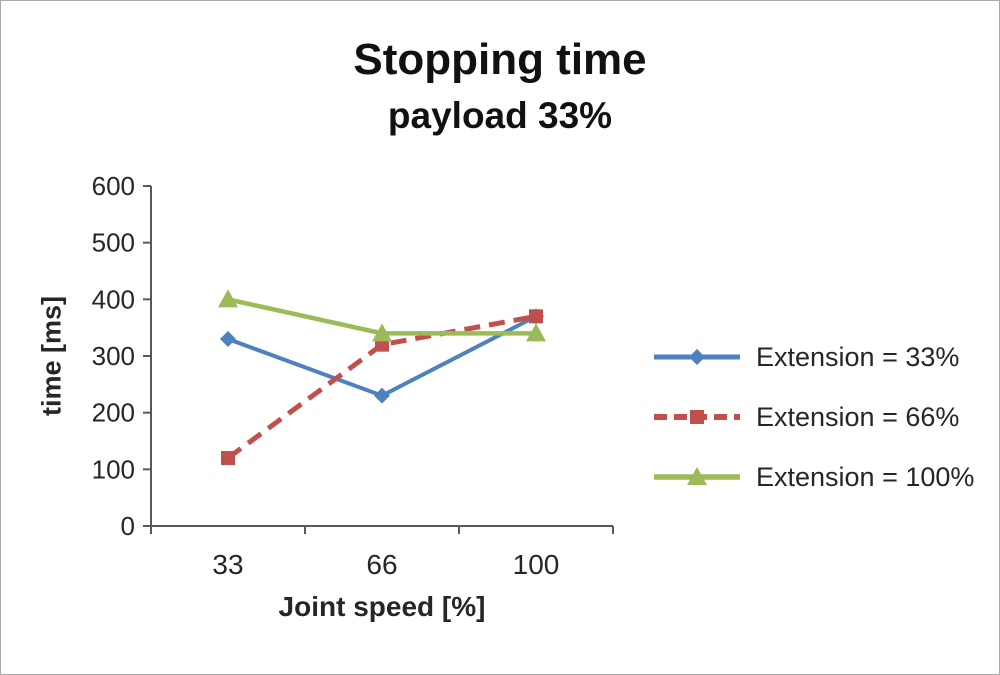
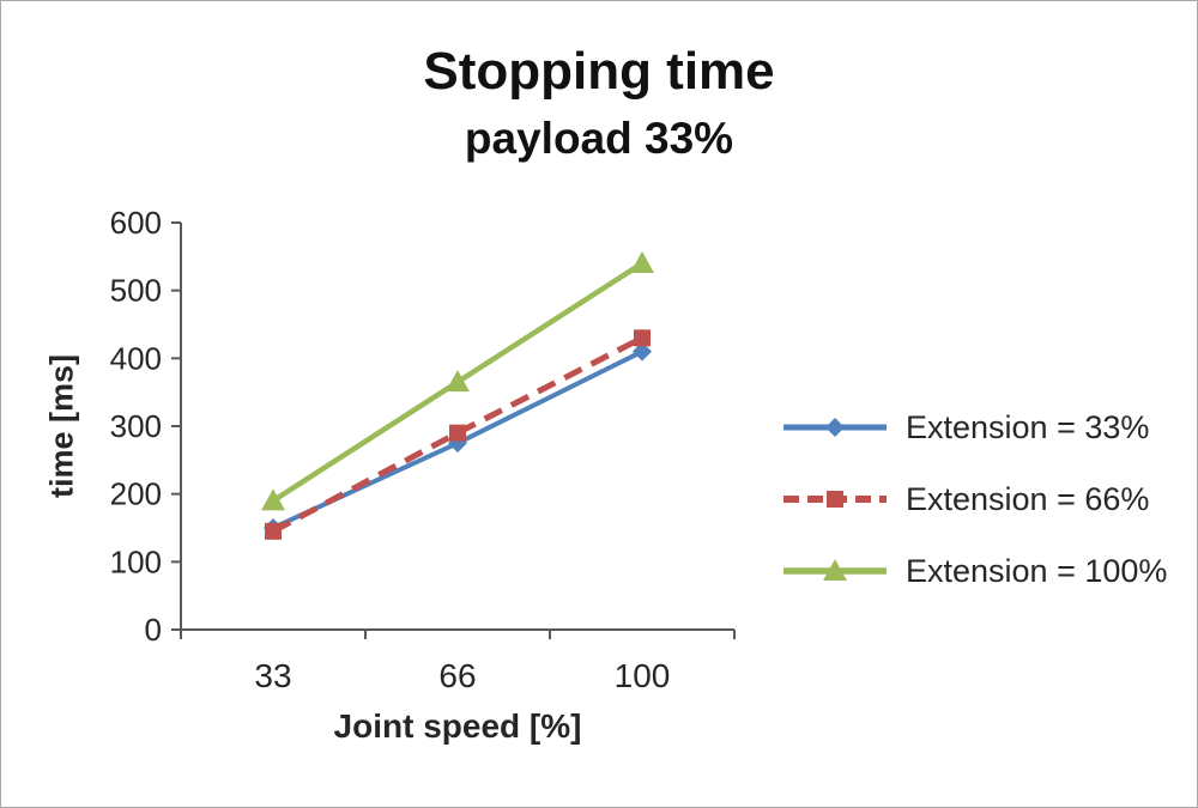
Extension = 33%/33: 330 -> 150
Extension = 66%/33: 120 -> 140
Extension = 100%/33: 400 -> 190
Extension = 33%/66: 230 -> 280
Extension = 66%/66: 320 -> 290
Extension = 100%/66: 340 -> 360
Extension = 33%/100: 370 -> 410
Extension = 66%/100: 370 -> 430
Extension = 100%/100: 340 -> 540
